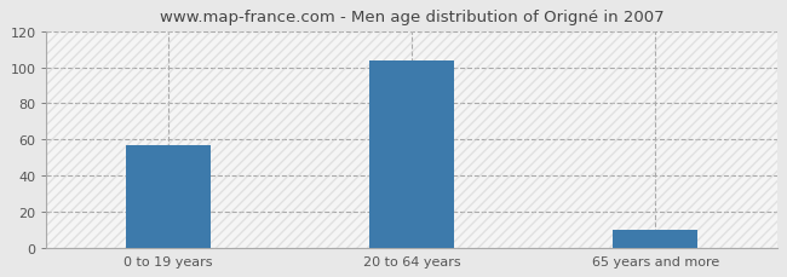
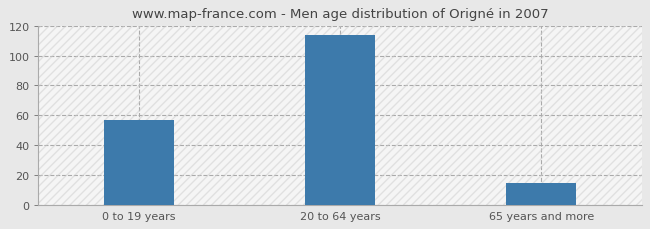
20 to 64 years: 104 -> 114
65 years and more: 10 -> 15
